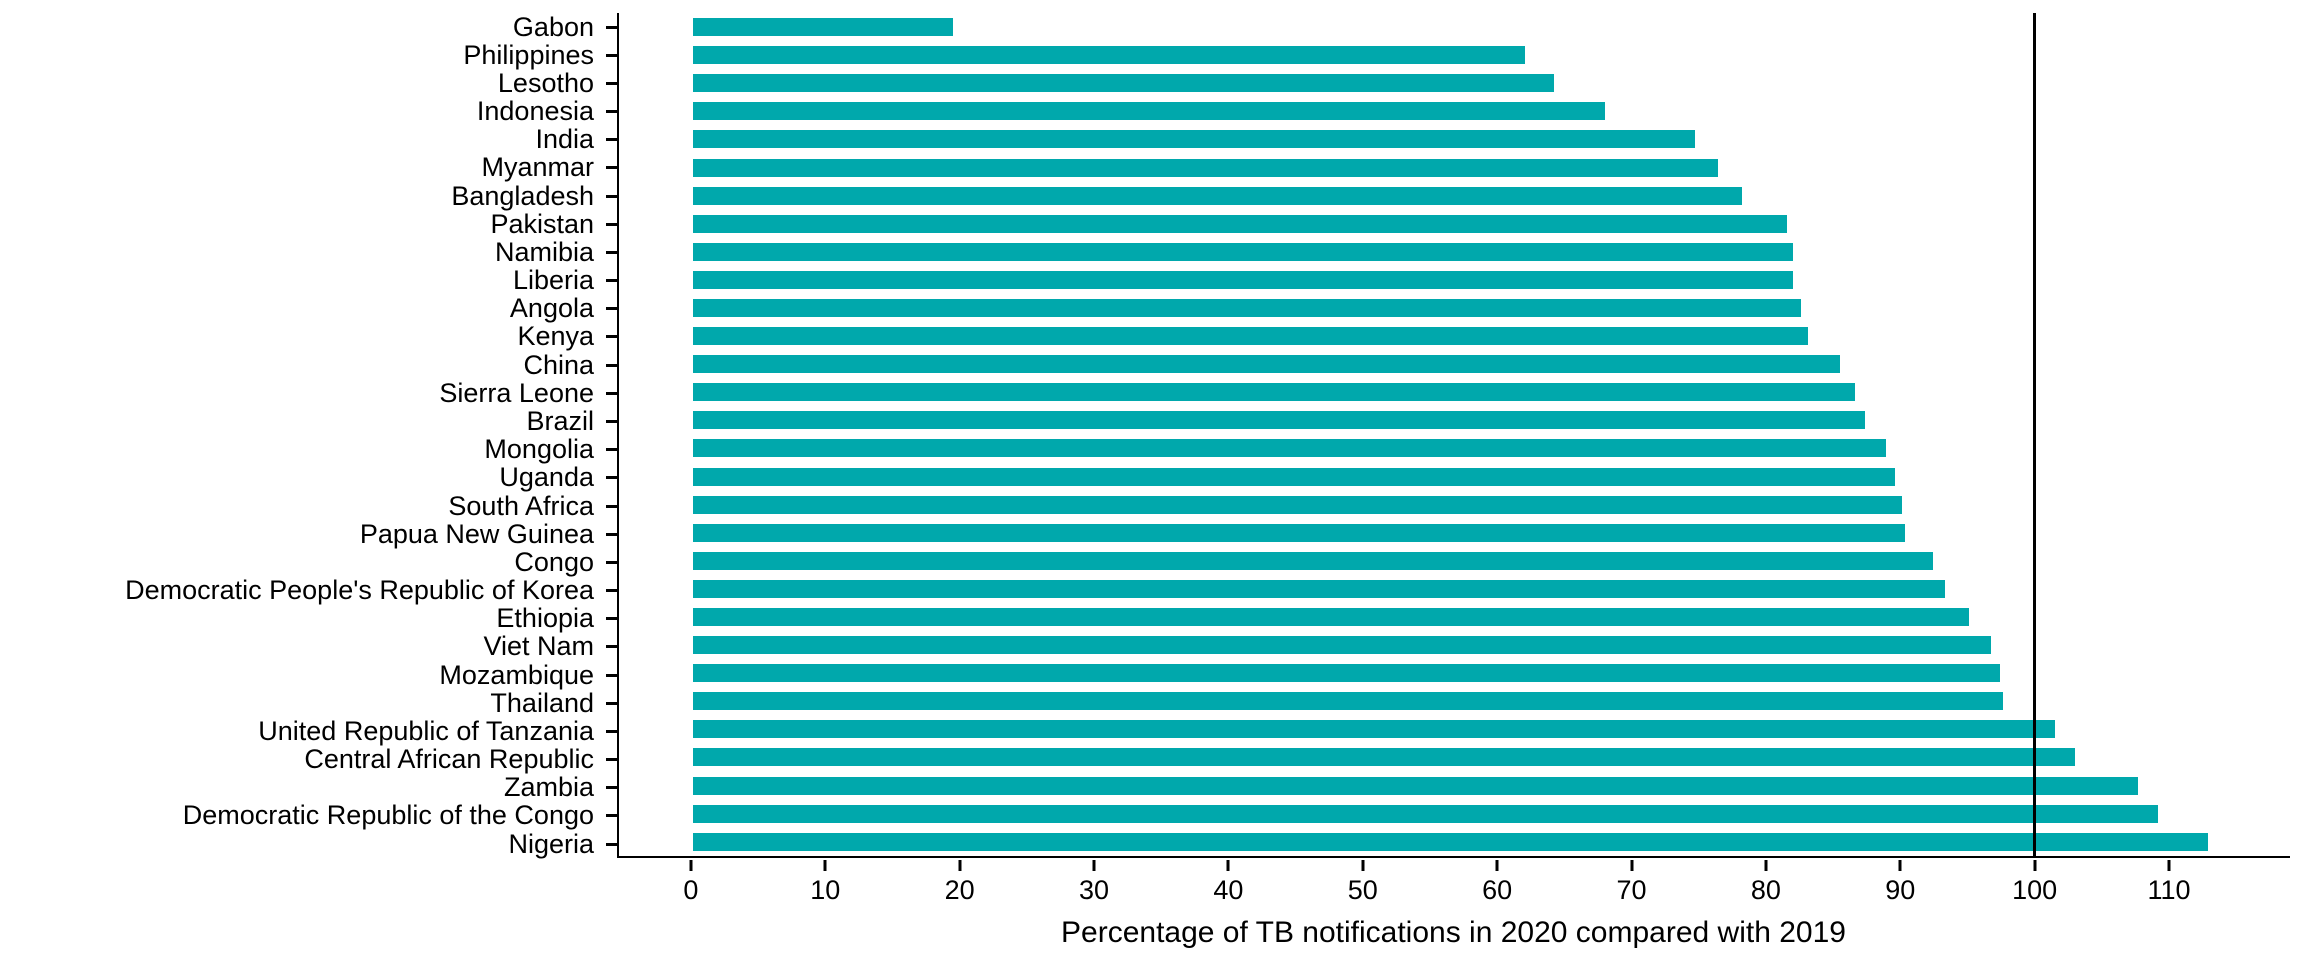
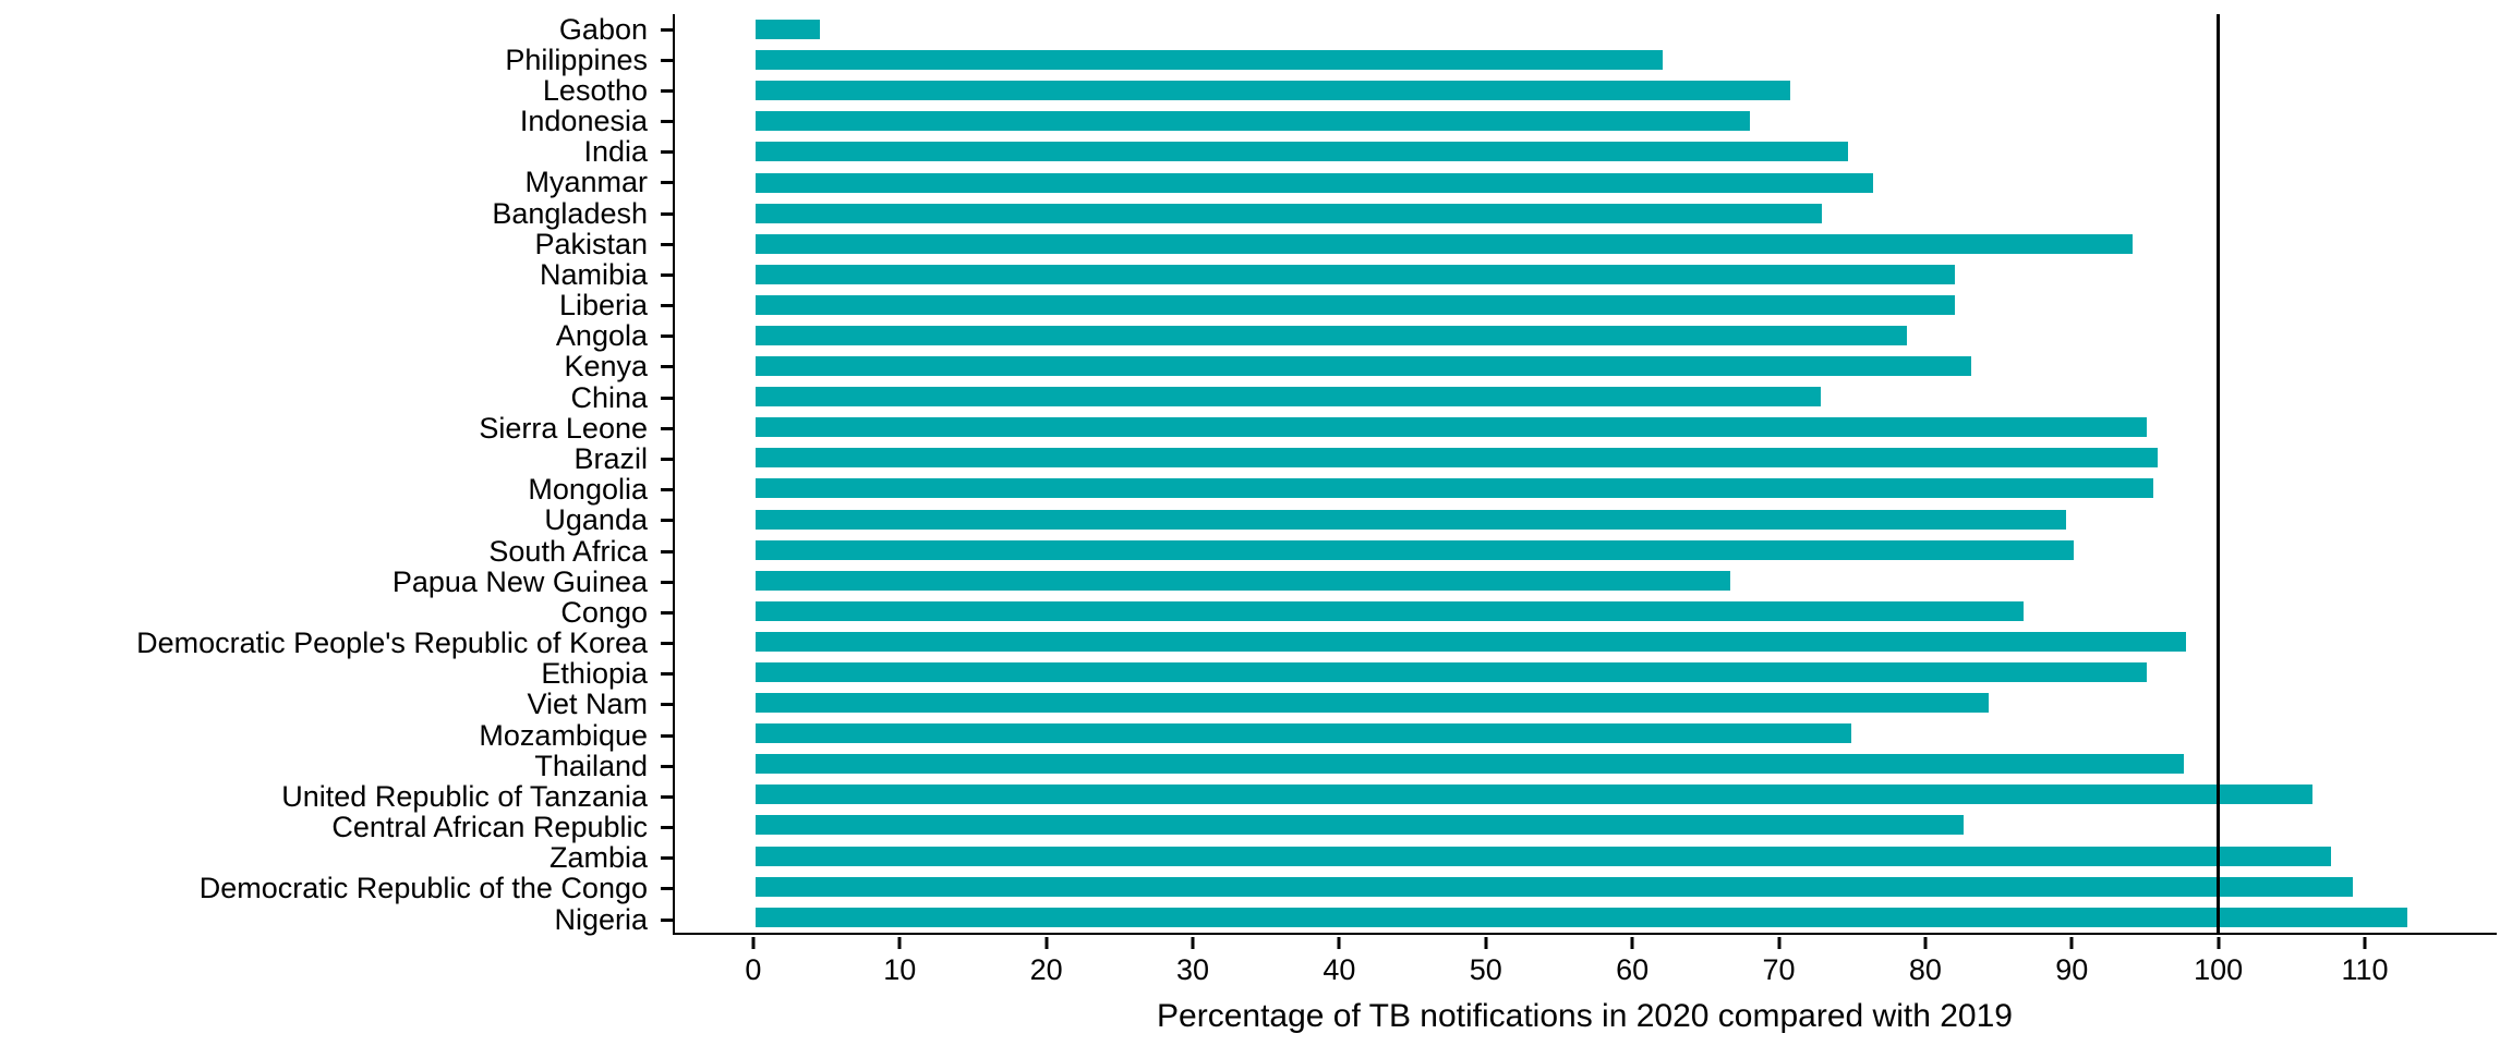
Gabon: 19.4 -> 4.4
Lesotho: 64.2 -> 70.7
Bangladesh: 78.2 -> 72.9
Pakistan: 81.5 -> 94.1
Angola: 82.6 -> 78.7
China: 85.5 -> 72.8
Sierra Leone: 86.6 -> 95.1
Brazil: 87.3 -> 95.8
Mongolia: 88.9 -> 95.5
Papua New Guinea: 90.3 -> 66.6
Congo: 92.4 -> 86.7
Democratic People's Republic of Korea: 93.3 -> 97.8
Viet Nam: 96.7 -> 84.3
Mozambique: 97.4 -> 74.9
United Republic of Tanzania: 101.5 -> 106.4
Central African Republic: 103.0 -> 82.6
